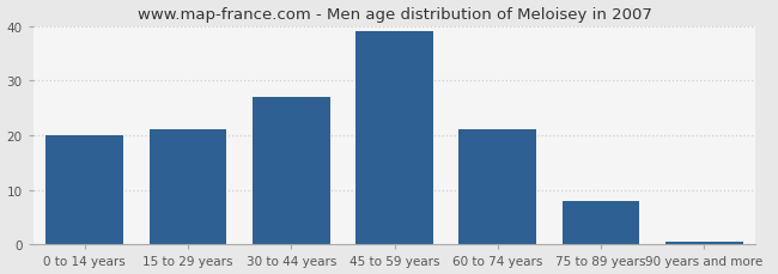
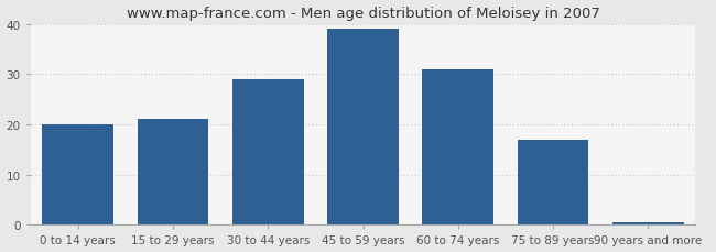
30 to 44 years: 27.0 -> 29.0
60 to 74 years: 21.0 -> 31.0
75 to 89 years: 8.0 -> 17.0
